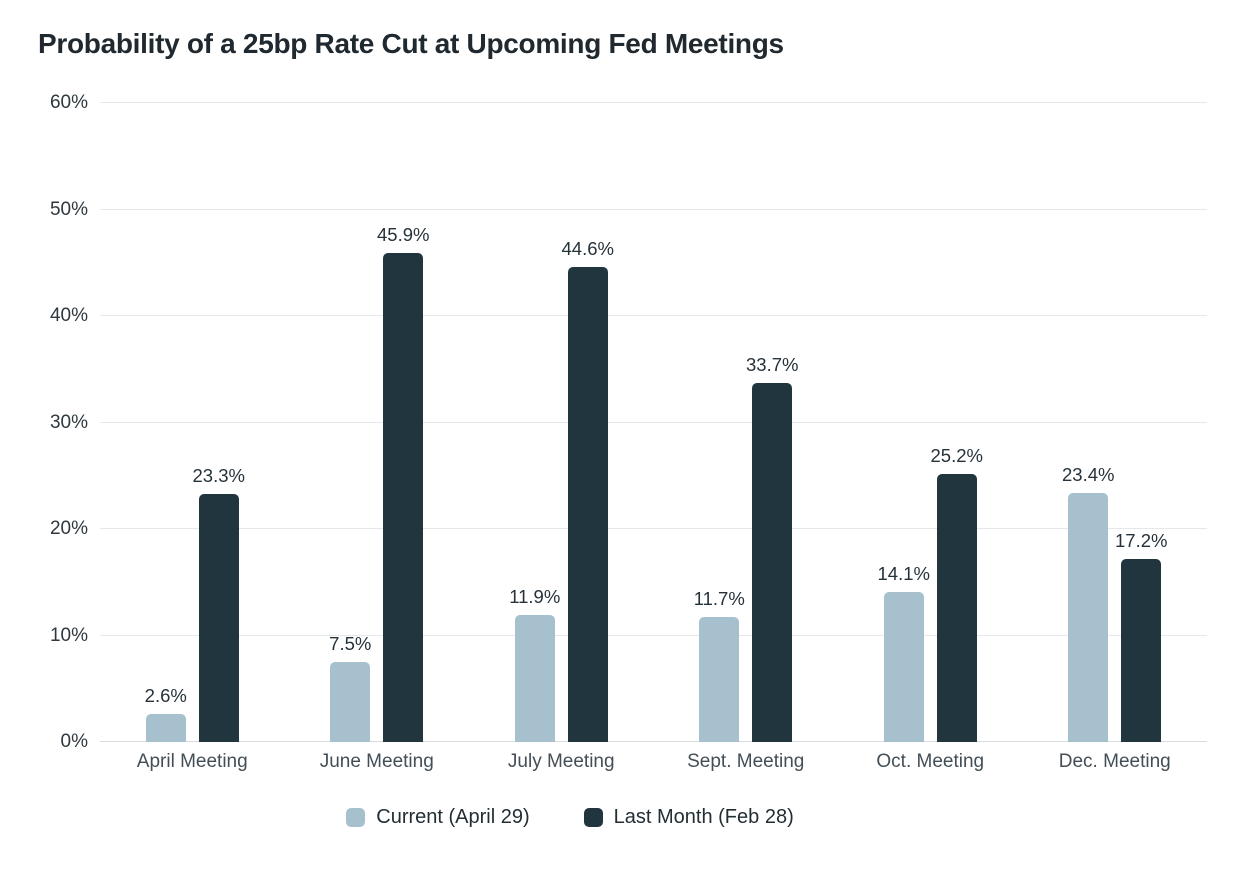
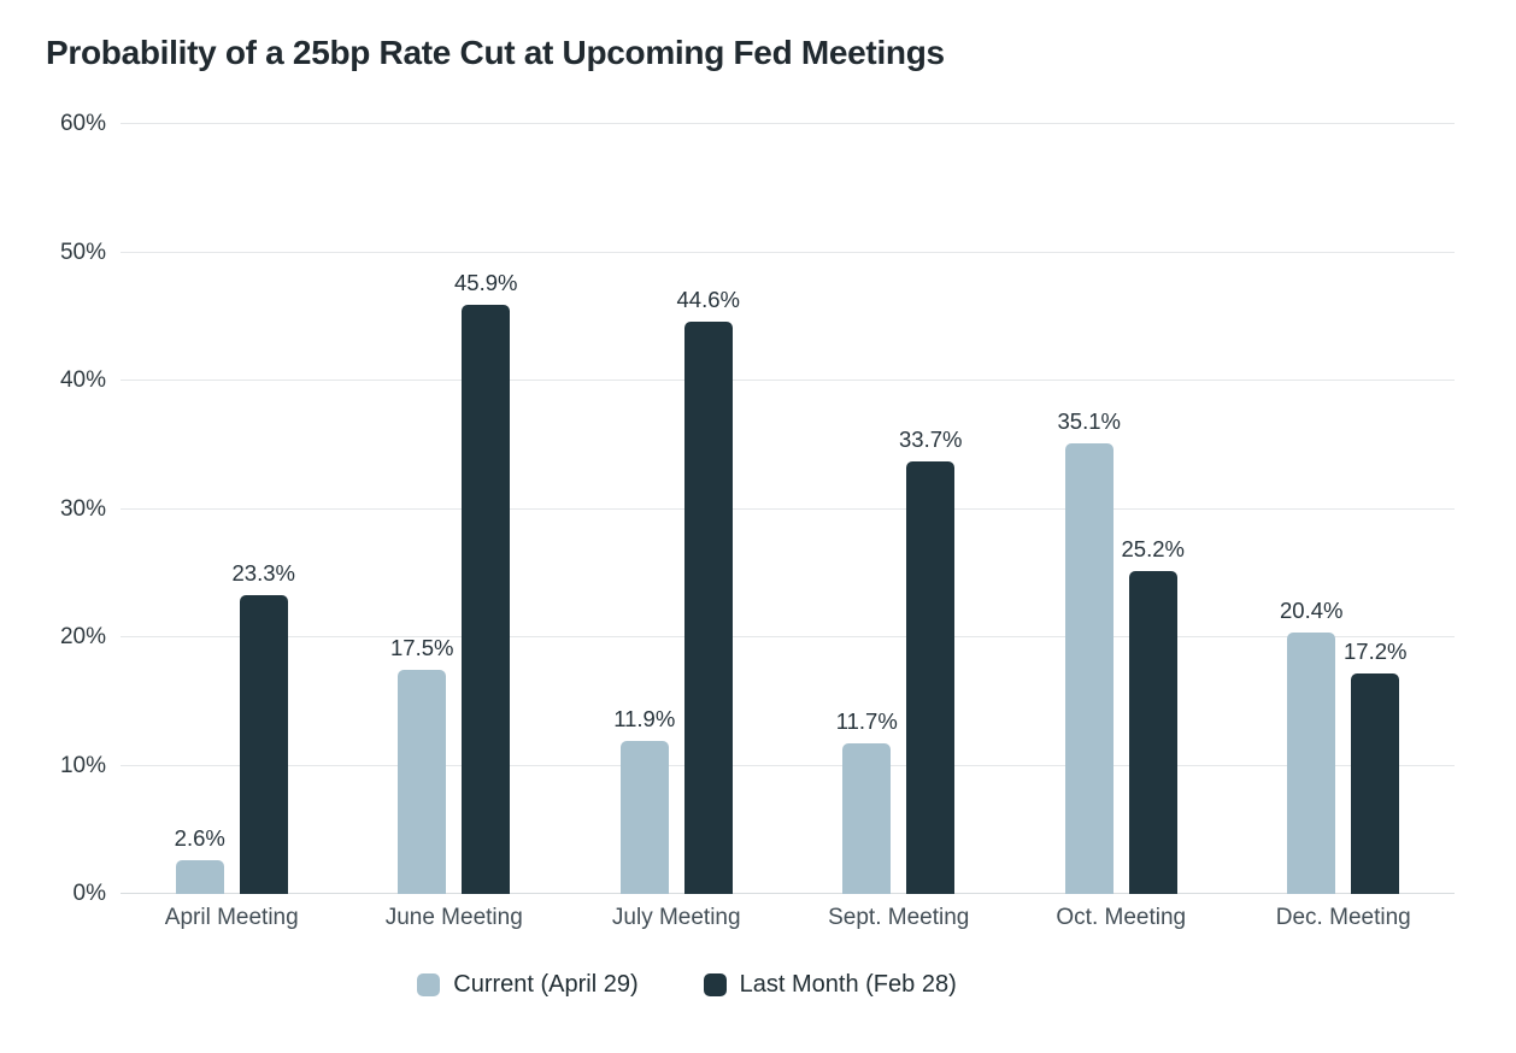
Current (April 29)/June Meeting: 7.5% -> 17.5%
Current (April 29)/Oct. Meeting: 14.1% -> 35.1%
Current (April 29)/Dec. Meeting: 23.4% -> 20.4%
